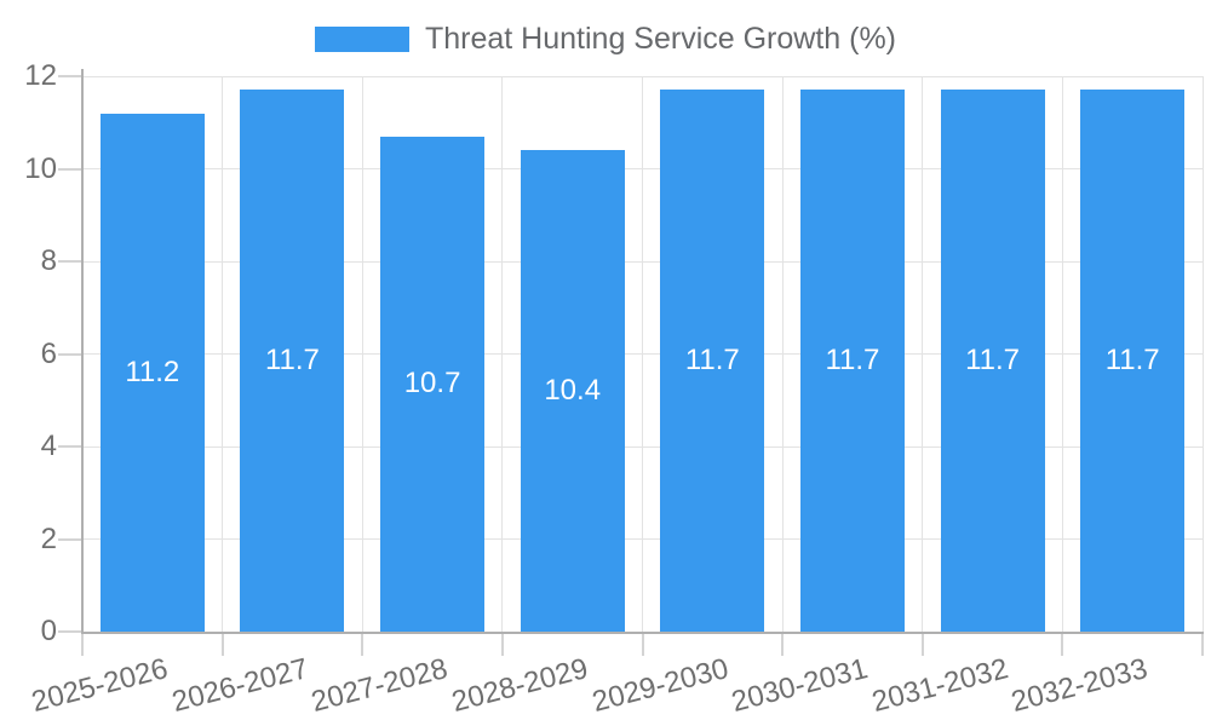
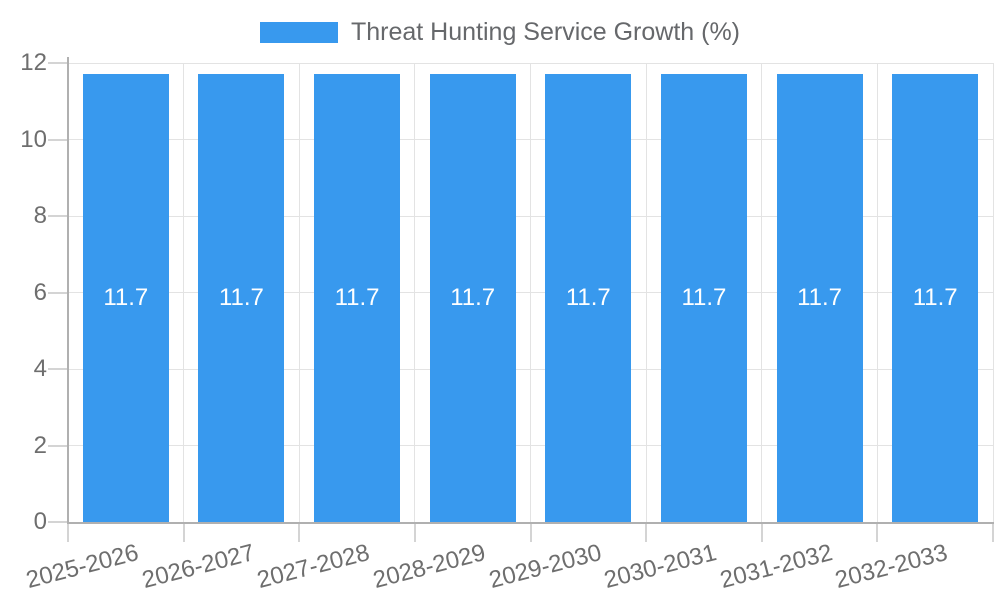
2025-2026: 11.2 -> 11.7
2027-2028: 10.7 -> 11.7
2028-2029: 10.4 -> 11.7
